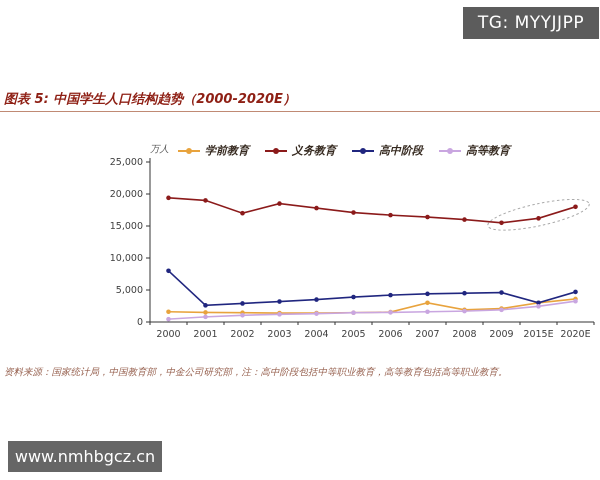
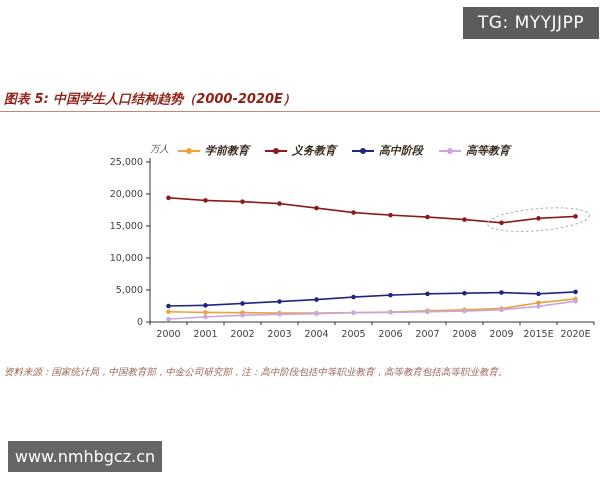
高中阶段/2000: 8000 -> 2000
义务教育/2002: 17000 -> 19000
学前教育/2007: 3000 -> 2000
高中阶段/2015E: 3000 -> 4000
义务教育/2020E: 18000 -> 16000
